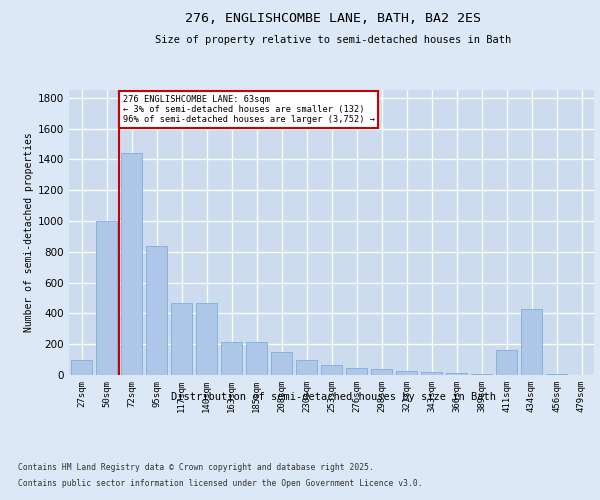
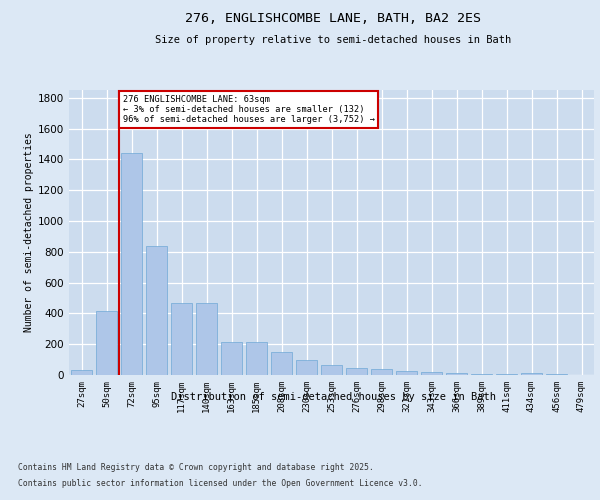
27sqm: 100 -> 30
50sqm: 1000 -> 420
411sqm: 160 -> 0
434sqm: 430 -> 10
